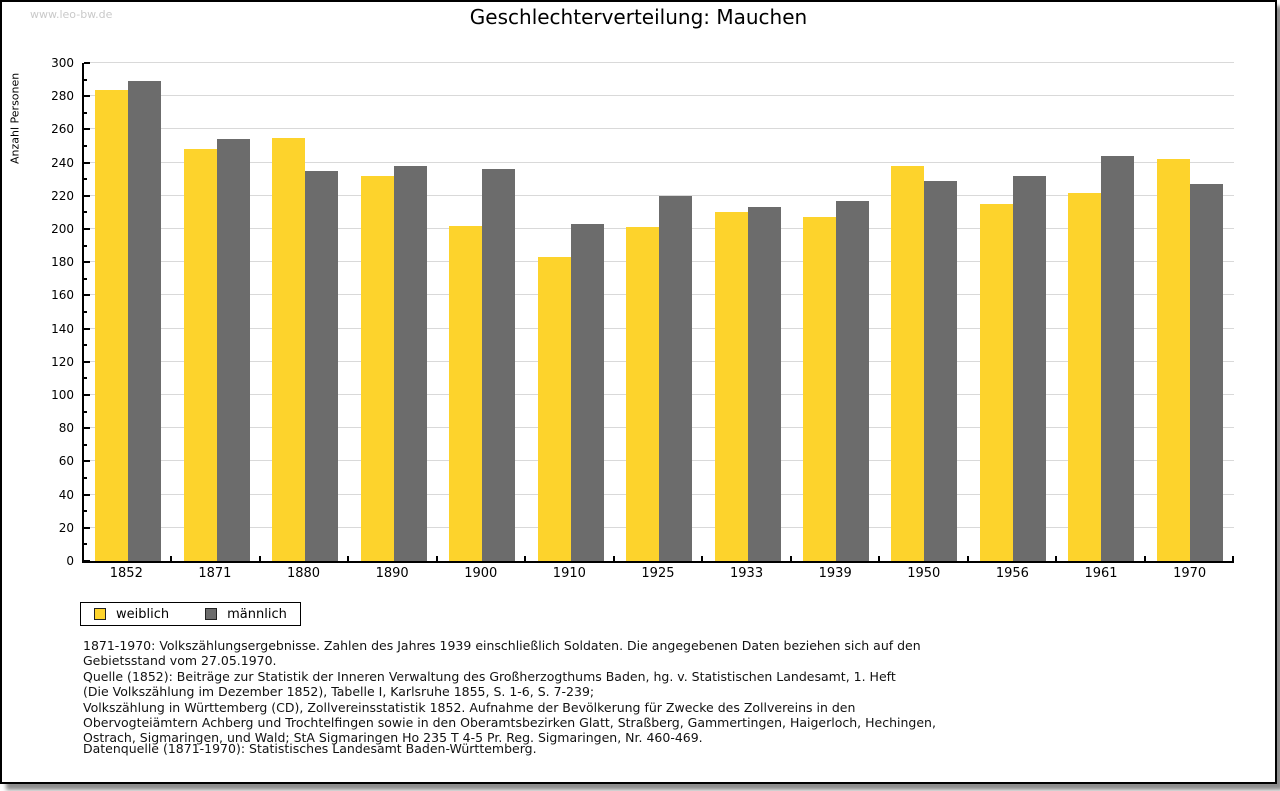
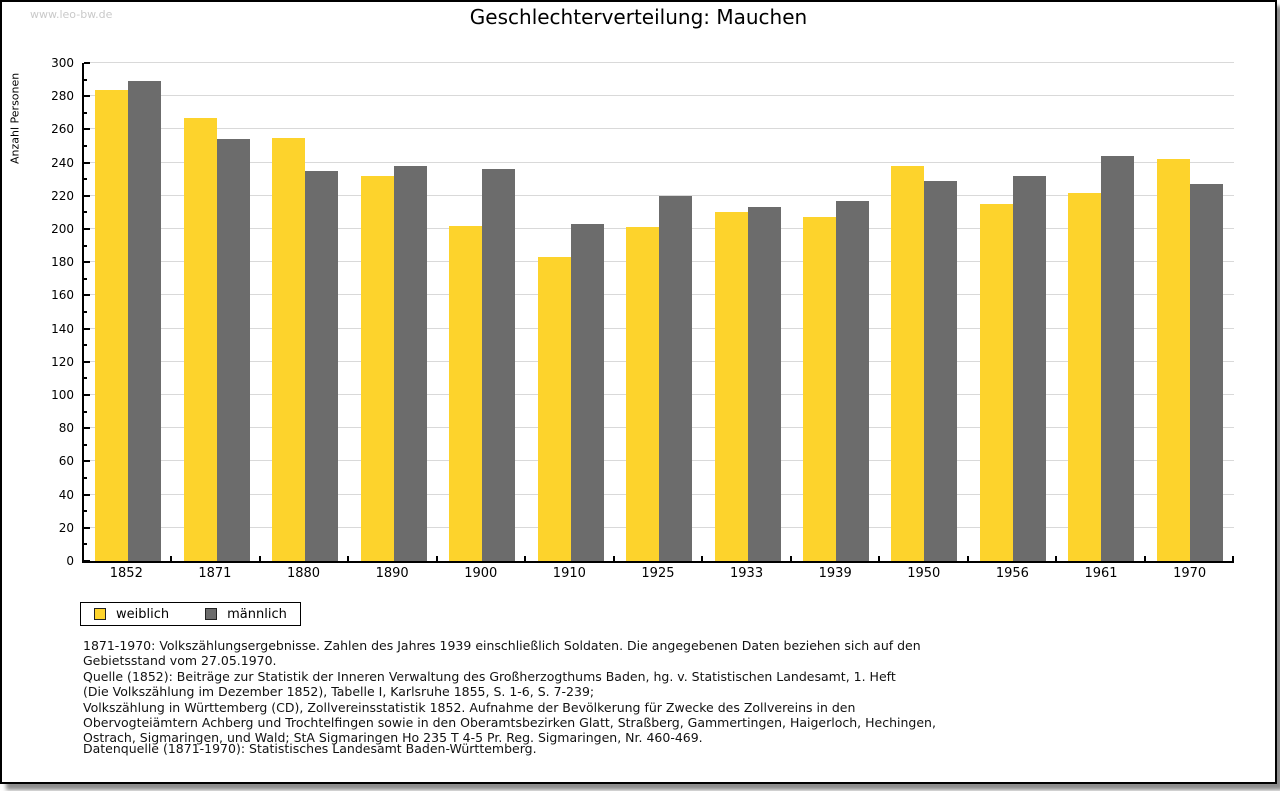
weiblich/1871: 248 -> 267
